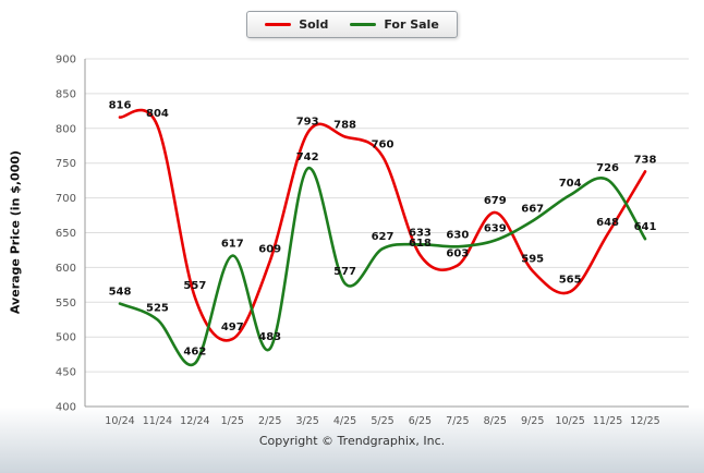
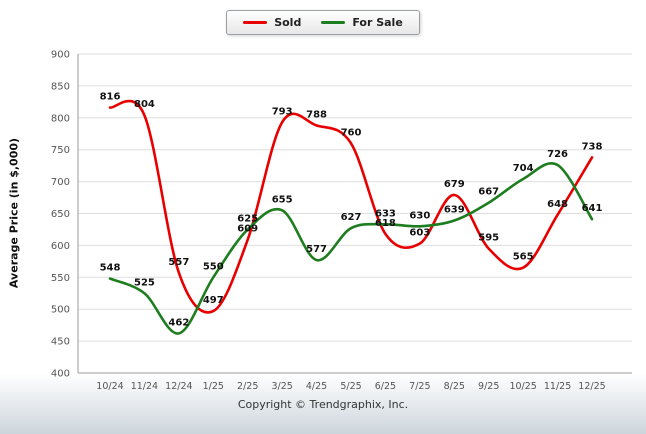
For Sale/1/25: 617 -> 550
For Sale/2/25: 483 -> 625
For Sale/3/25: 742 -> 655
